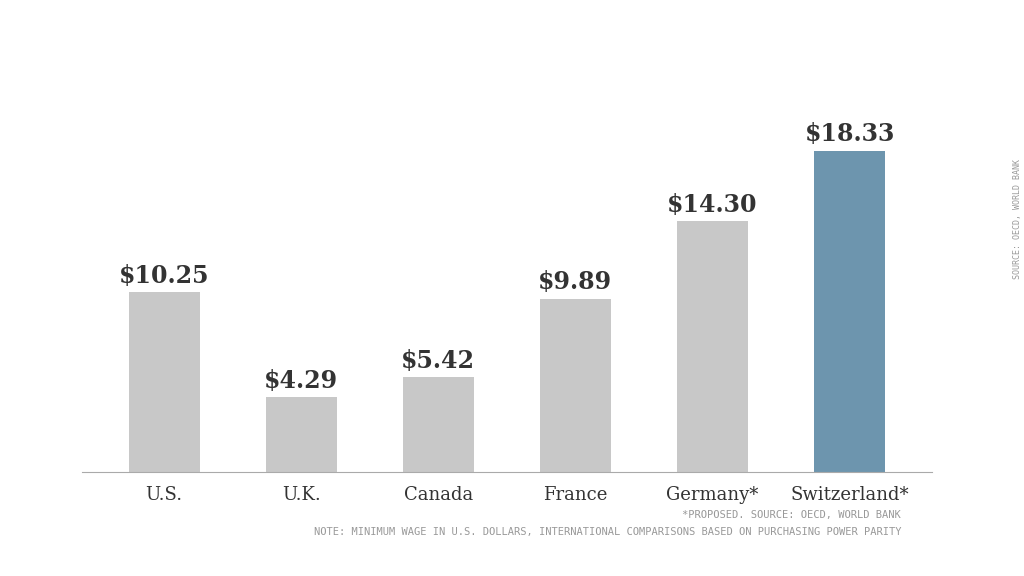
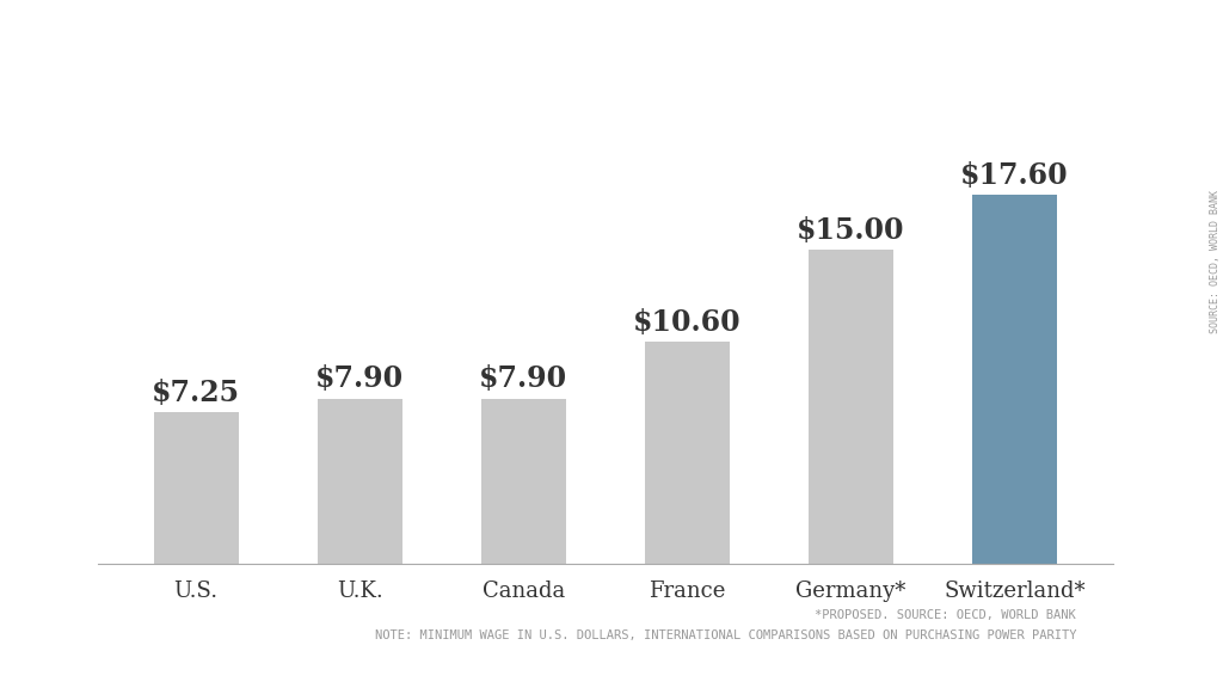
U.S.: $10.25 -> $7.25
U.K.: $4.29 -> $7.90
Canada: $5.42 -> $7.90
France: $9.89 -> $10.60
Germany*: $14.30 -> $15.00
Switzerland*: $18.33 -> $17.60
